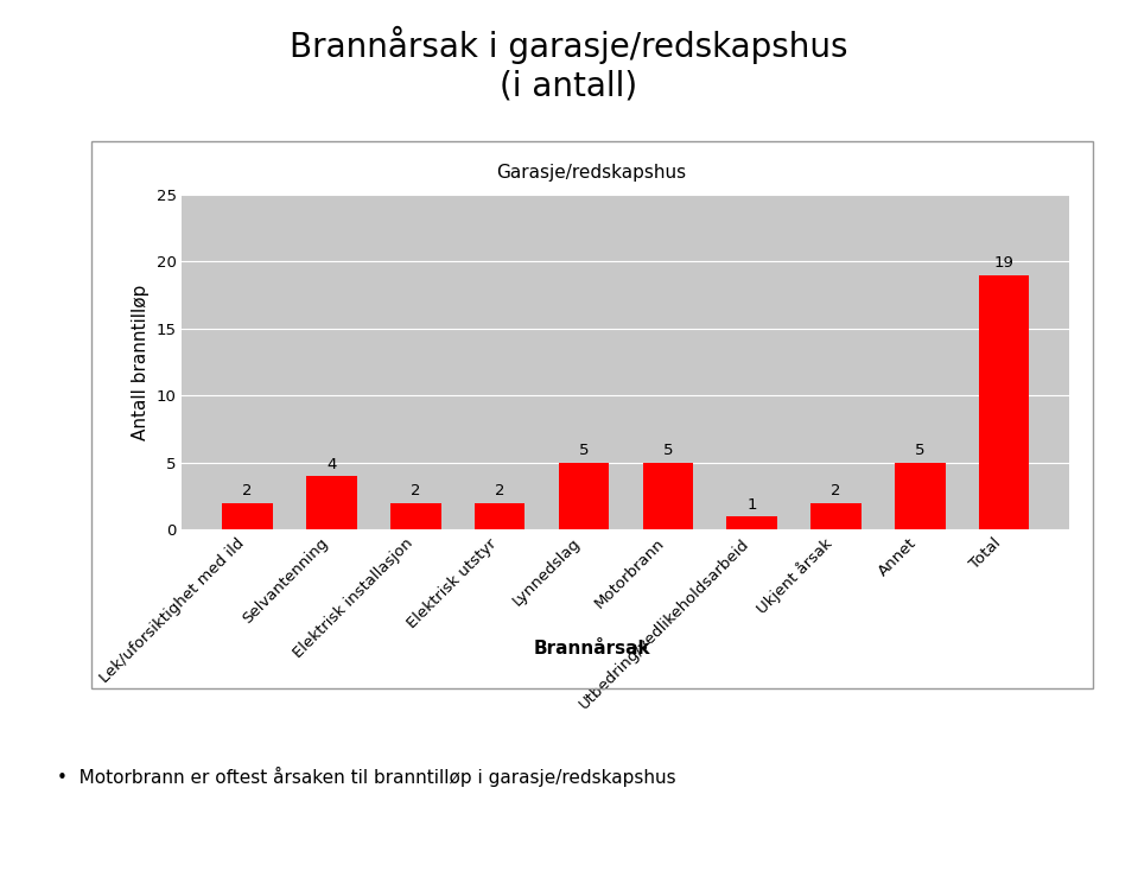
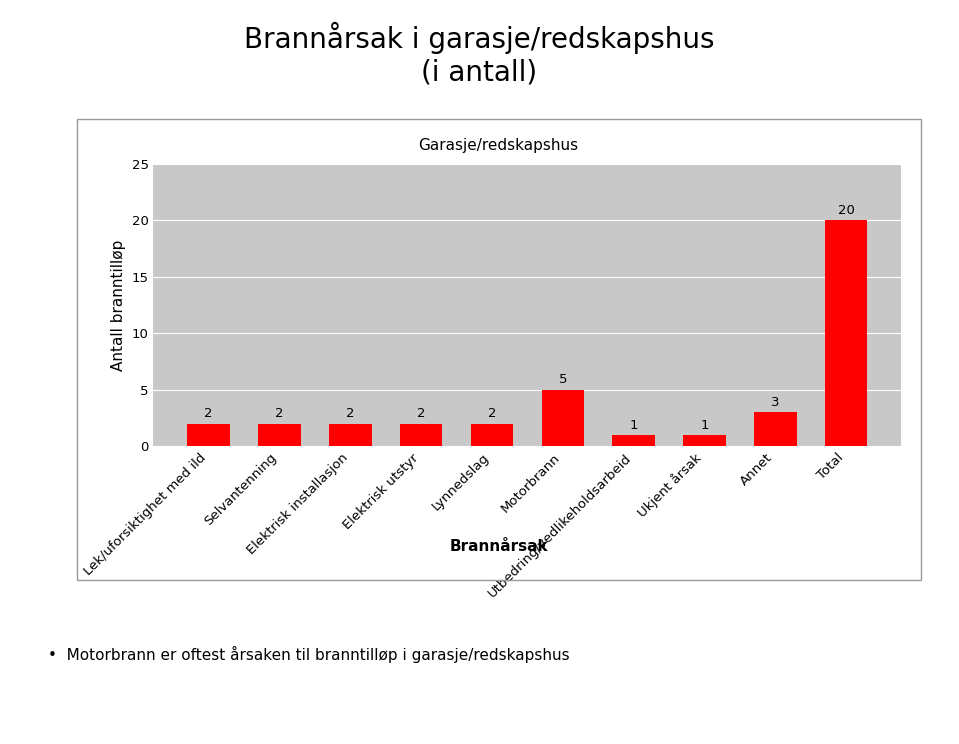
Selvantenning: 4 -> 2
Lynnedslag: 5 -> 2
Ukjent årsak: 2 -> 1
Annet: 5 -> 3
Total: 19 -> 20
